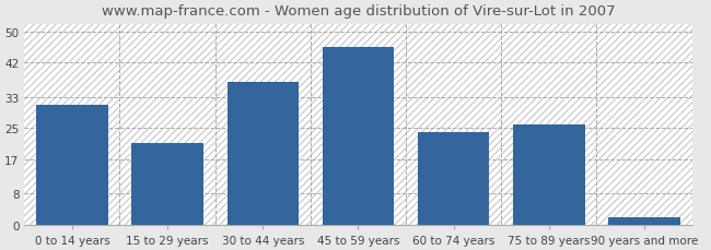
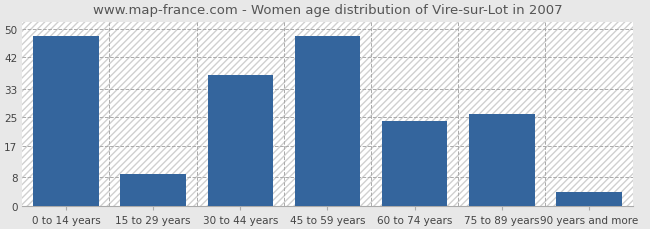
0 to 14 years: 31 -> 48
15 to 29 years: 21 -> 9
45 to 59 years: 46 -> 48
90 years and more: 2 -> 4
